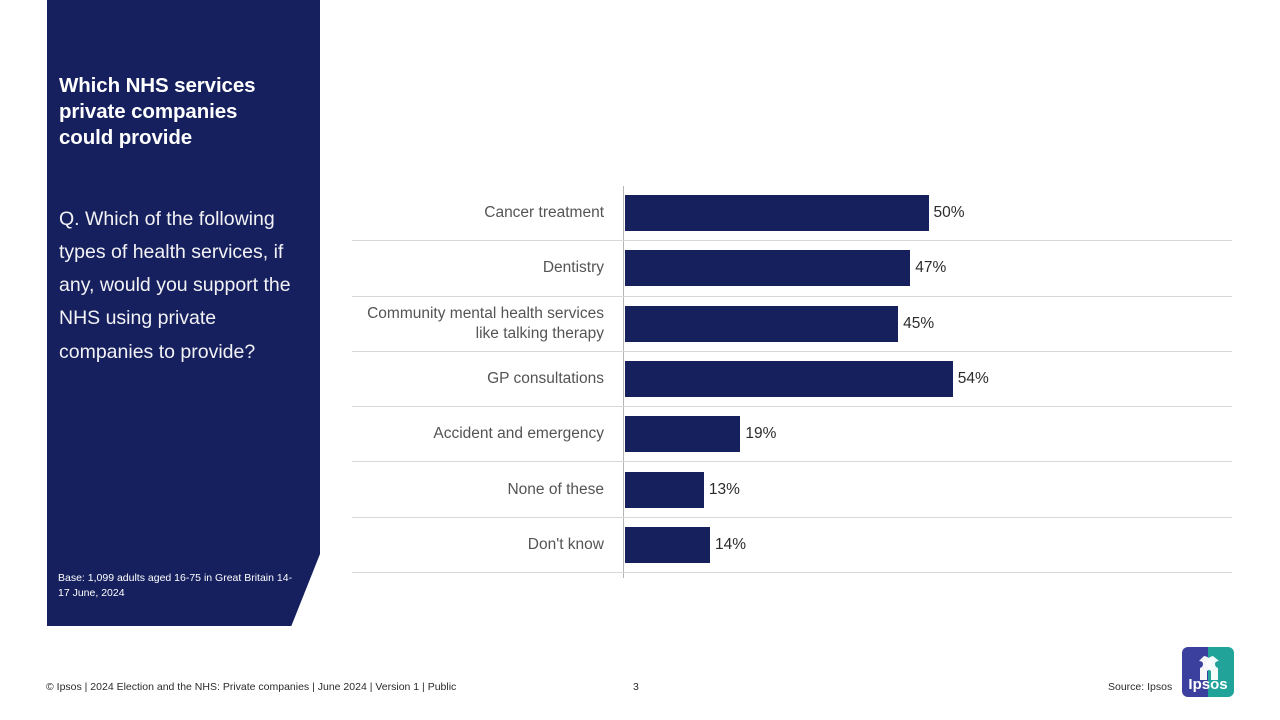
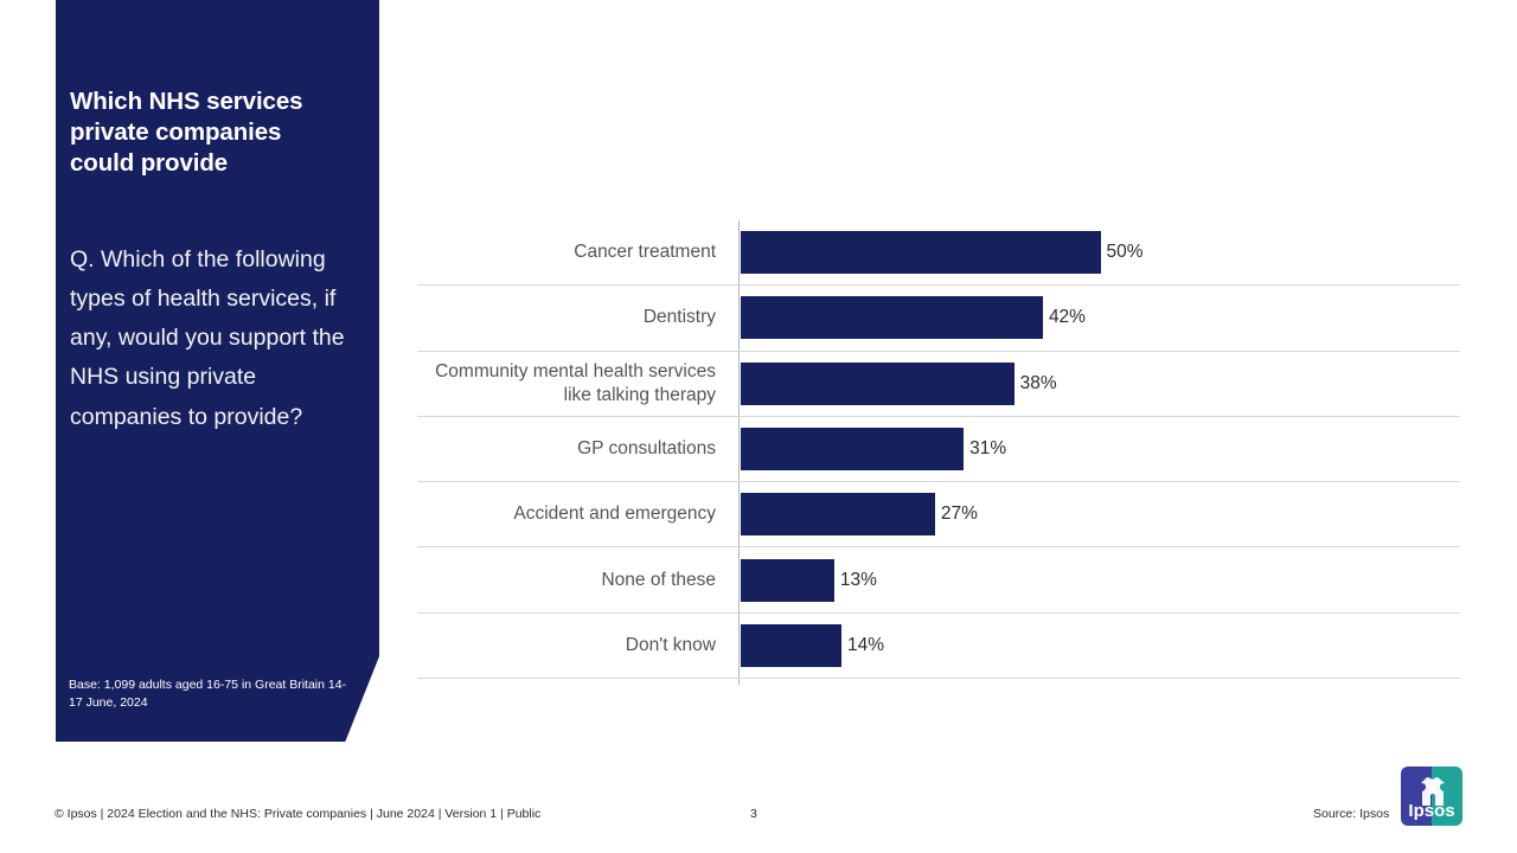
Dentistry: 47% -> 42%
Community mental health services like talking therapy: 45% -> 38%
GP consultations: 54% -> 31%
Accident and emergency: 19% -> 27%
